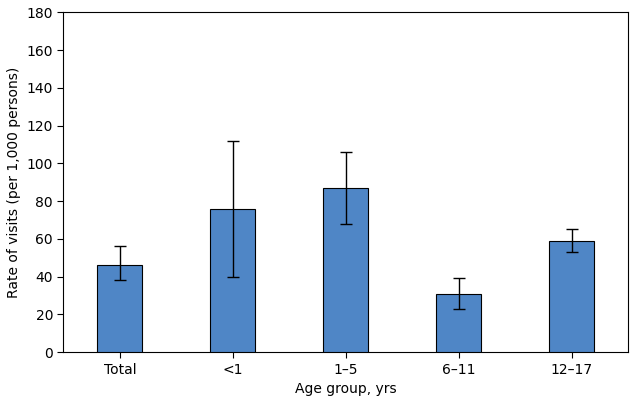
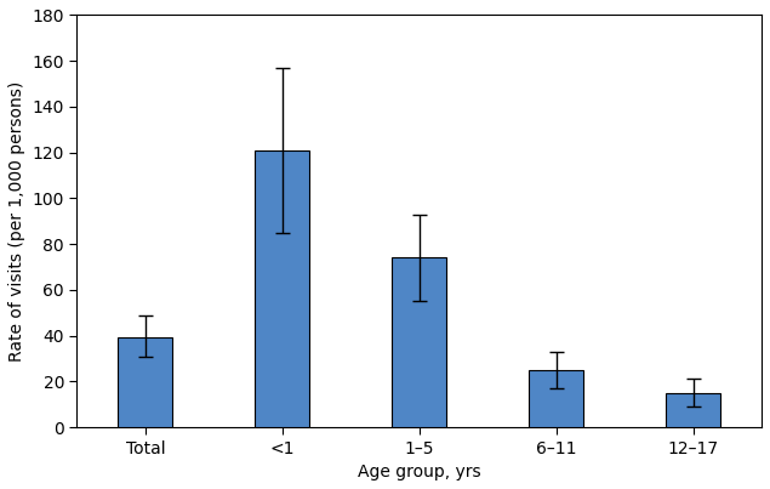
Total: 46 -> 39
<1: 76 -> 121
1–5: 87 -> 74
6–11: 31 -> 25
12–17: 59 -> 15
